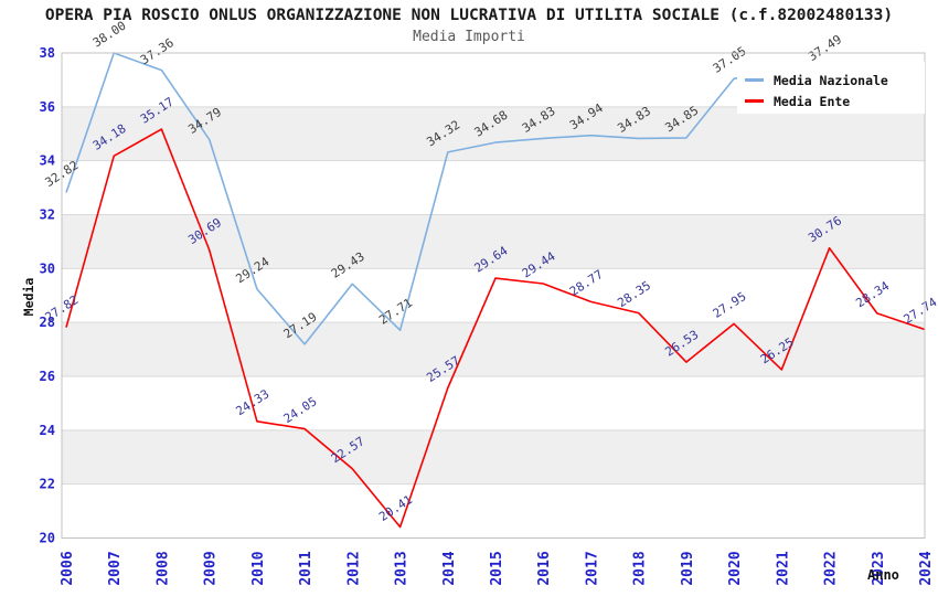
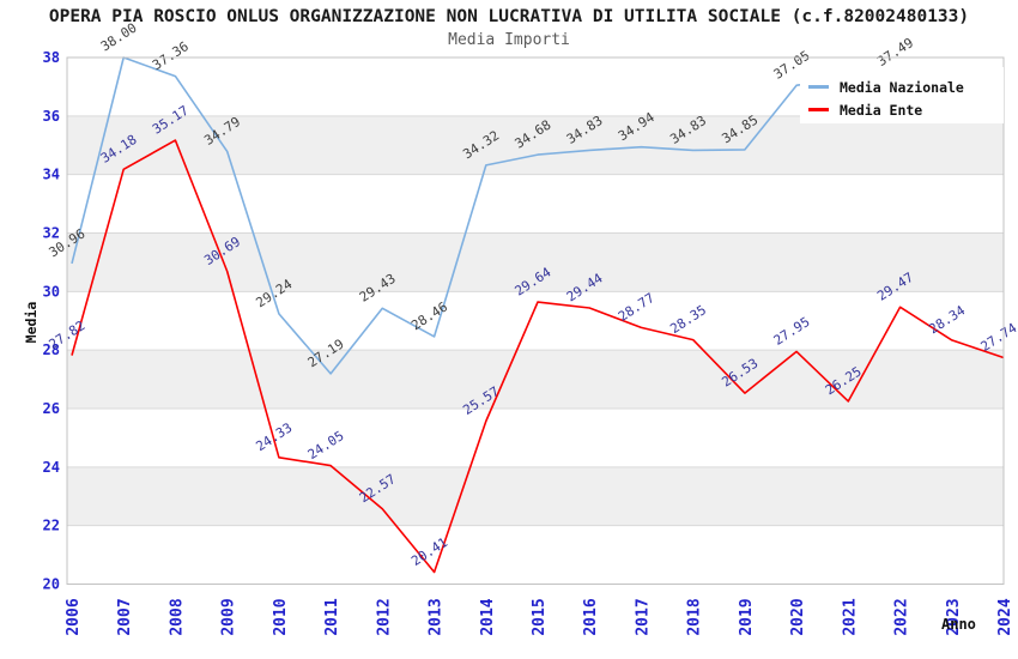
Media Nazionale/2006: 32.82 -> 30.96
Media Nazionale/2013: 27.71 -> 28.46
Media Ente/2022: 30.76 -> 29.47
